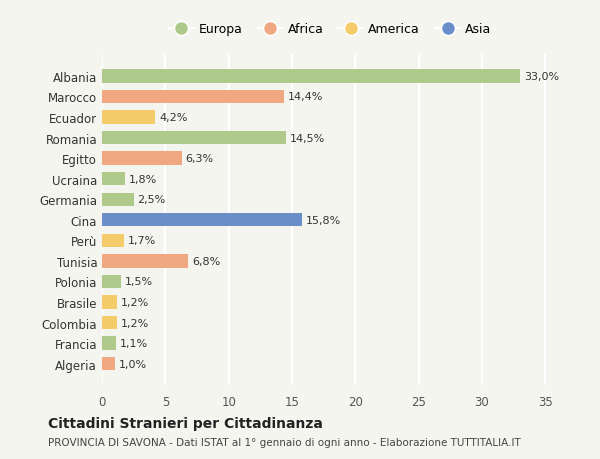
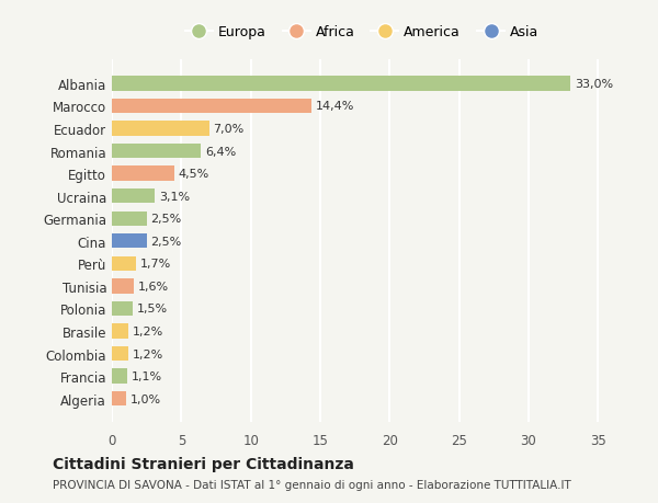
Ecuador: 4,2% -> 7,0%
Romania: 14,5% -> 6,4%
Egitto: 6,3% -> 4,5%
Ucraina: 1,8% -> 3,1%
Cina: 15,8% -> 2,5%
Tunisia: 6,8% -> 1,6%
